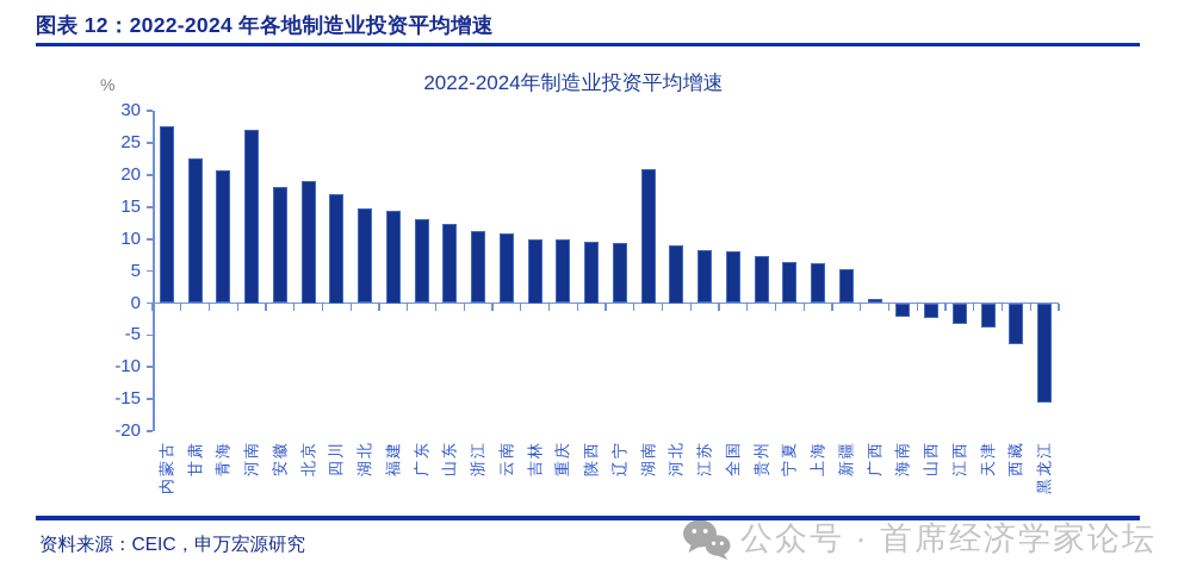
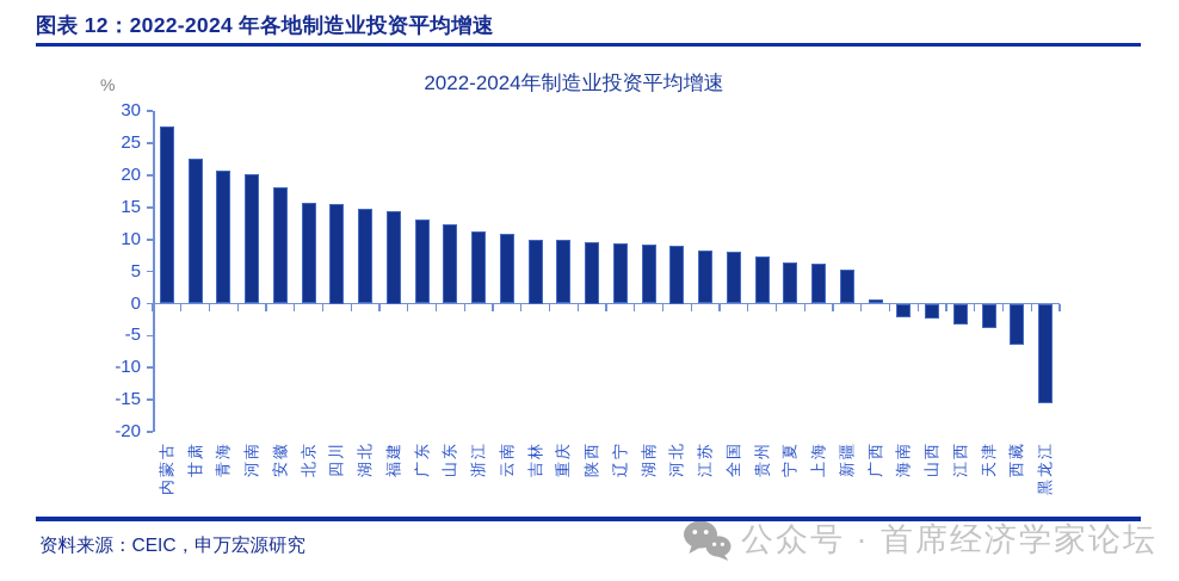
河南: 27 -> 20
北京: 19 -> 16
四川: 17 -> 16
湖南: 21 -> 9
